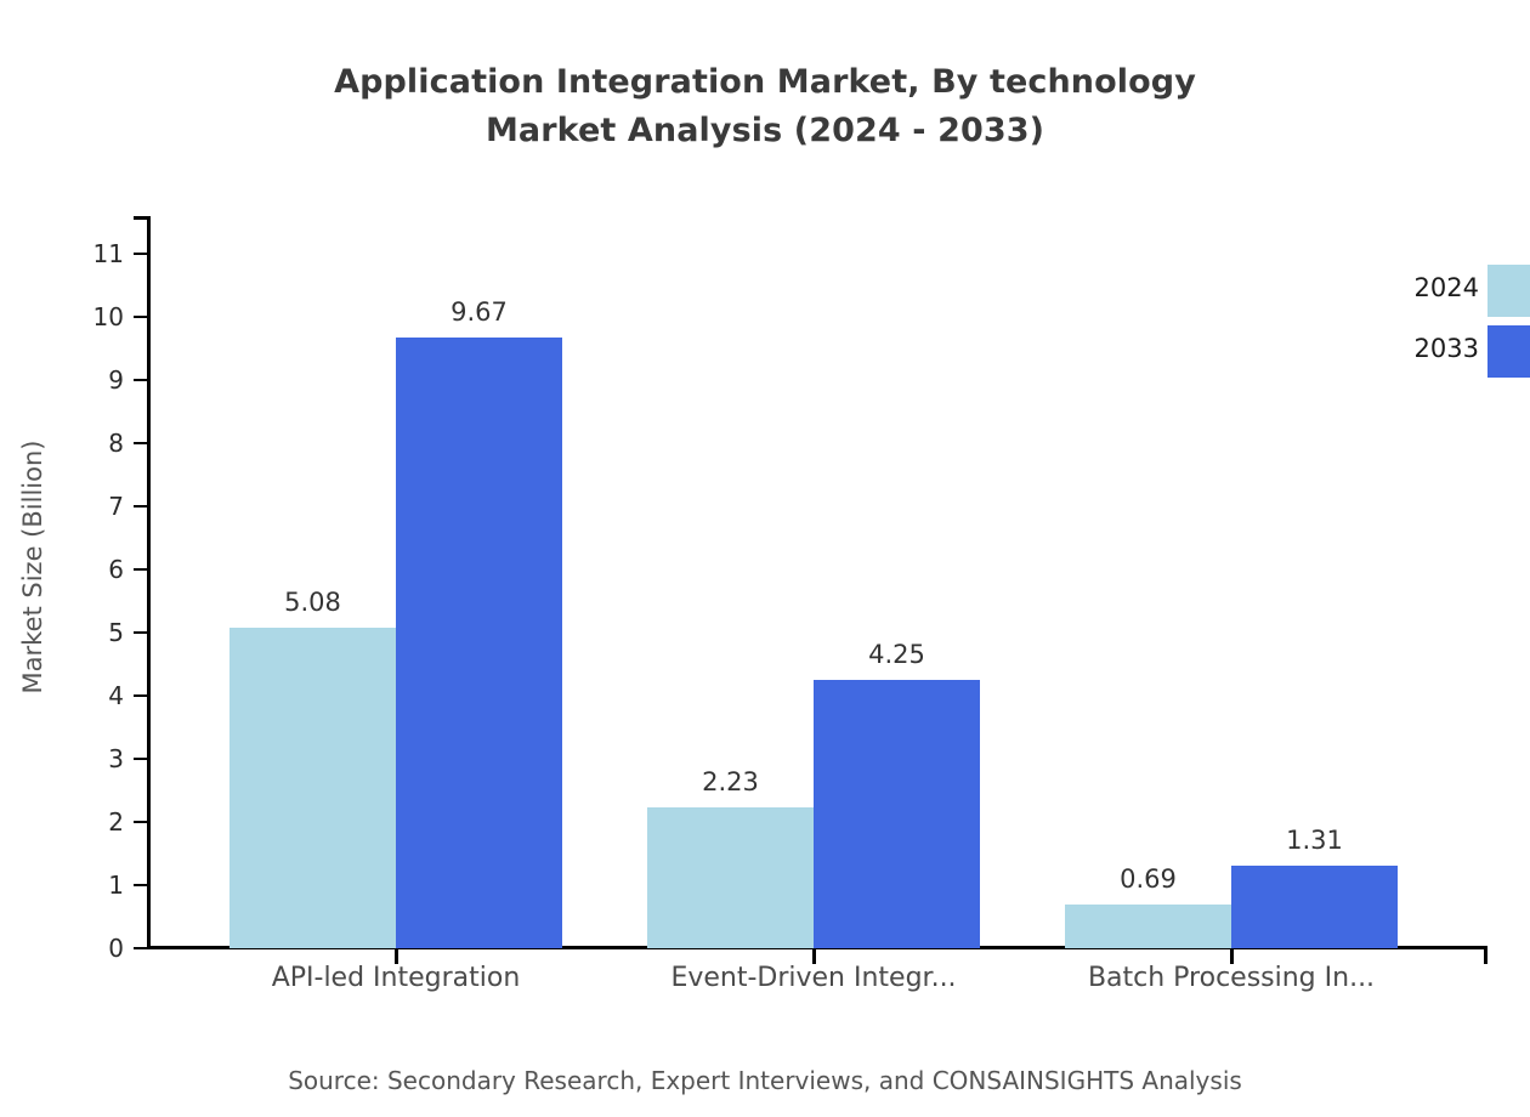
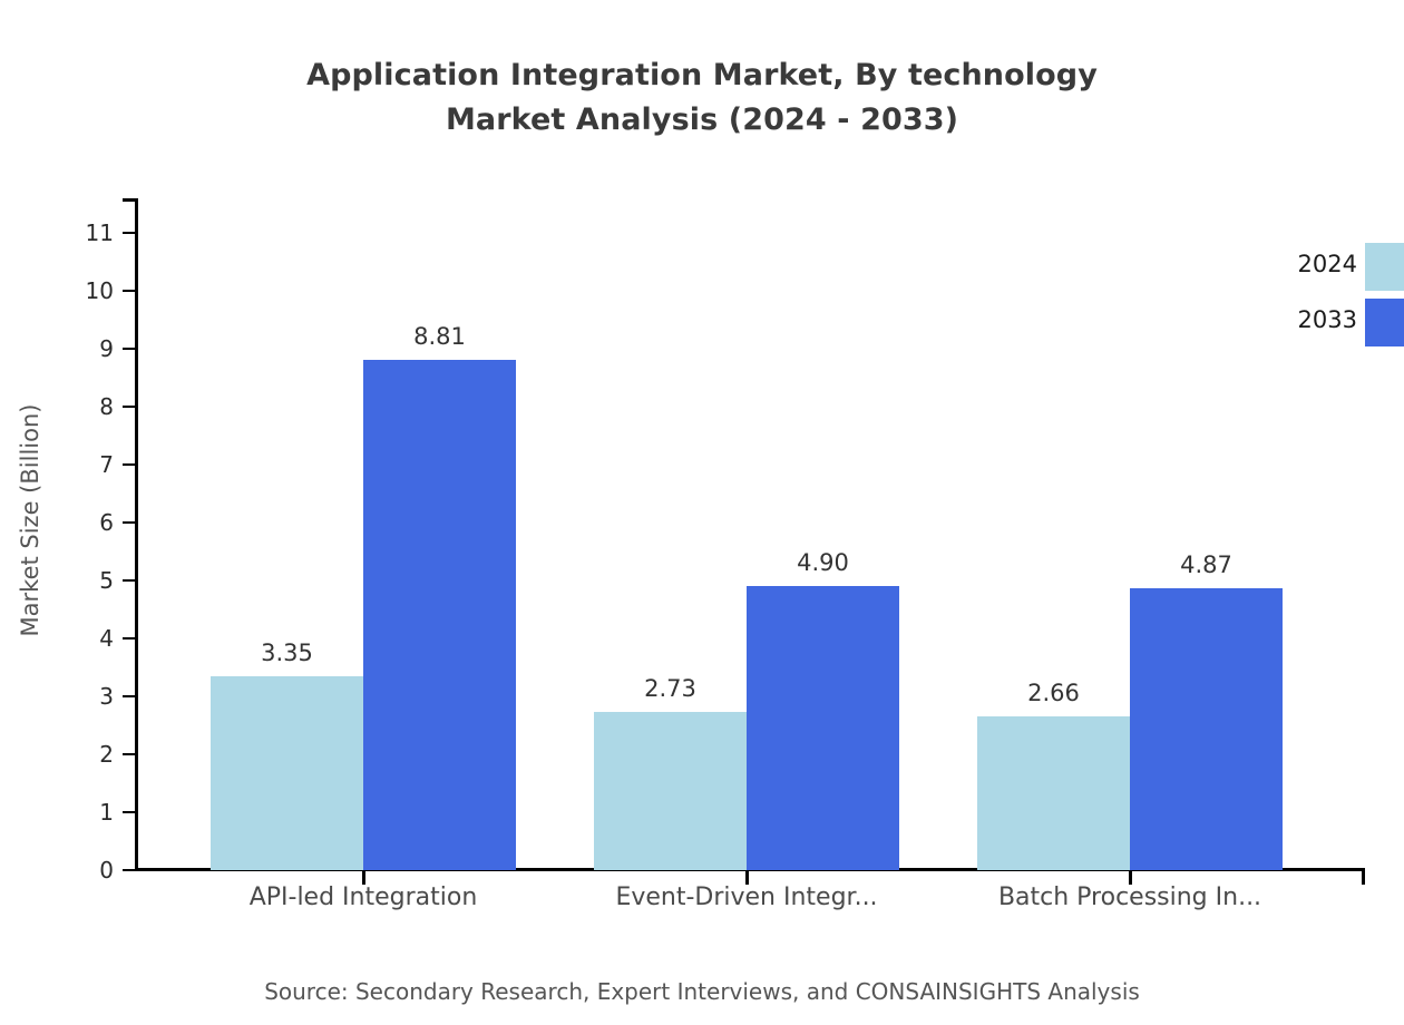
2024/API-led Integration: 5.08 -> 3.35
2033/API-led Integration: 9.67 -> 8.81
2024/Event-Driven Integr...: 2.23 -> 2.73
2033/Event-Driven Integr...: 4.25 -> 4.90
2024/Batch Processing In...: 0.69 -> 2.66
2033/Batch Processing In...: 1.31 -> 4.87
